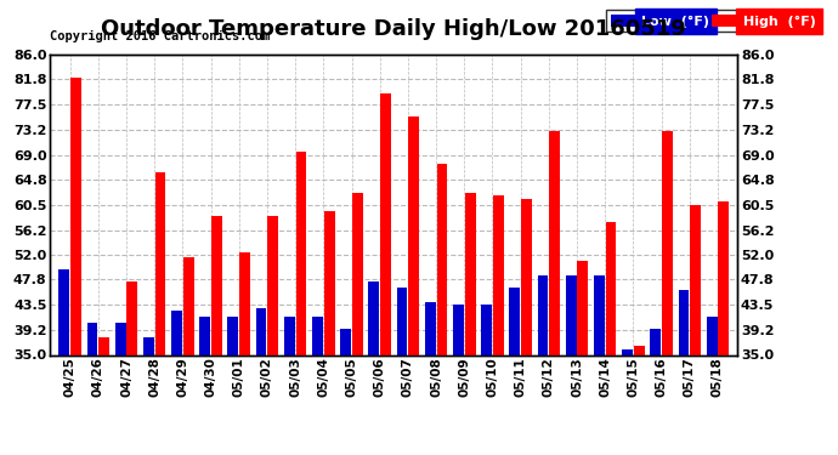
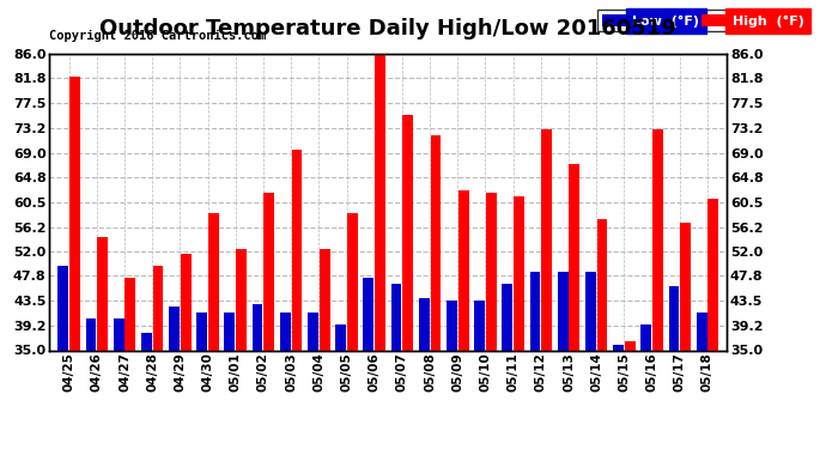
High (°F)/04/26: 38.0 -> 54.5
High (°F)/04/28: 66.0 -> 49.5
High (°F)/05/02: 58.5 -> 62.0
High (°F)/05/04: 59.5 -> 52.5
High (°F)/05/05: 62.5 -> 58.5
High (°F)/05/06: 79.5 -> 86.0
High (°F)/05/08: 67.5 -> 72.0
High (°F)/05/13: 51.0 -> 67.0
High (°F)/05/17: 60.5 -> 57.0
